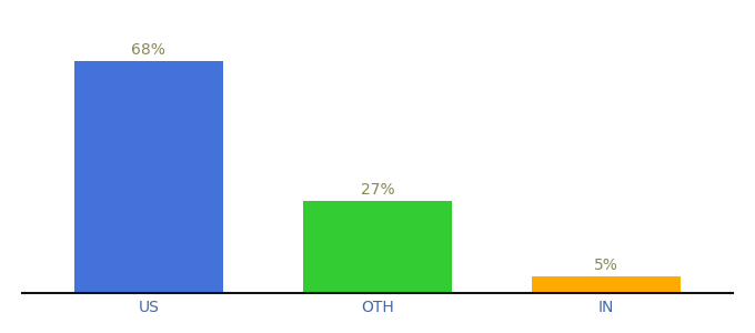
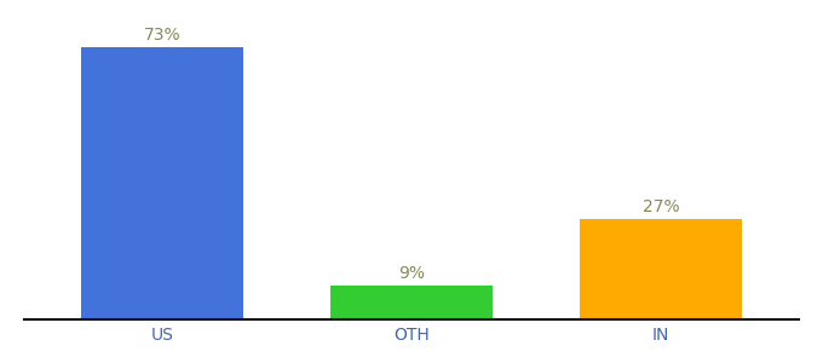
US: 68% -> 73%
OTH: 27% -> 9%
IN: 5% -> 27%
